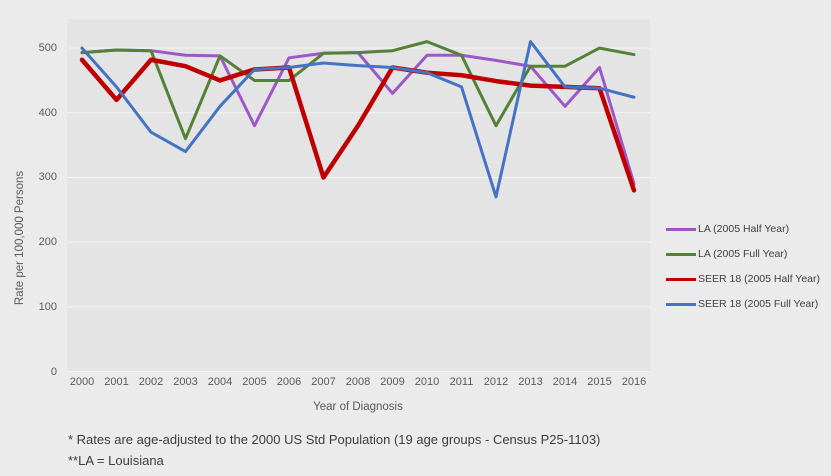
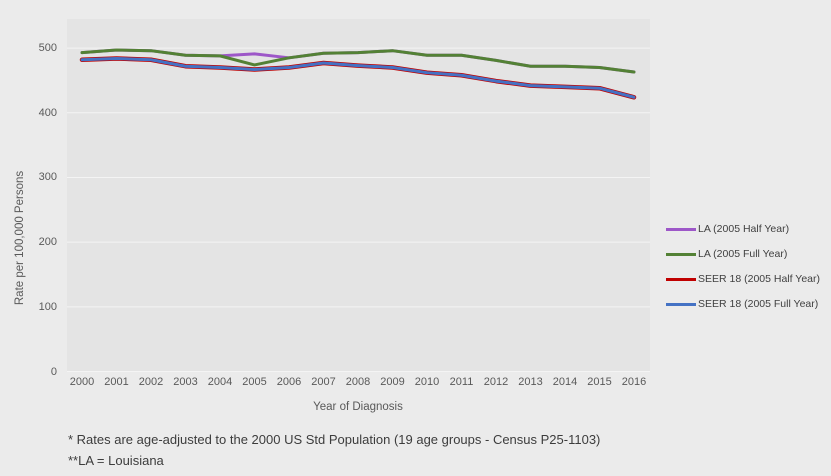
SEER 18 (2005 Full Year)/2000: 500 -> 480
SEER 18 (2005 Half Year)/2001: 420 -> 480
SEER 18 (2005 Full Year)/2001: 440 -> 480
SEER 18 (2005 Full Year)/2002: 370 -> 480
LA (2005 Full Year)/2003: 360 -> 490
SEER 18 (2005 Full Year)/2003: 340 -> 470
SEER 18 (2005 Half Year)/2004: 450 -> 470
SEER 18 (2005 Full Year)/2004: 410 -> 470
LA (2005 Half Year)/2005: 380 -> 490
LA (2005 Full Year)/2005: 450 -> 470
LA (2005 Full Year)/2006: 450 -> 480
SEER 18 (2005 Half Year)/2007: 300 -> 480
SEER 18 (2005 Half Year)/2008: 380 -> 470
LA (2005 Half Year)/2009: 430 -> 500
LA (2005 Full Year)/2010: 510 -> 490
SEER 18 (2005 Full Year)/2011: 440 -> 460
LA (2005 Full Year)/2012: 380 -> 480
SEER 18 (2005 Full Year)/2012: 270 -> 450
SEER 18 (2005 Full Year)/2013: 510 -> 440
LA (2005 Half Year)/2014: 410 -> 470
LA (2005 Full Year)/2015: 500 -> 470
LA (2005 Half Year)/2016: 290 -> 460
LA (2005 Full Year)/2016: 490 -> 460
SEER 18 (2005 Half Year)/2016: 280 -> 420
